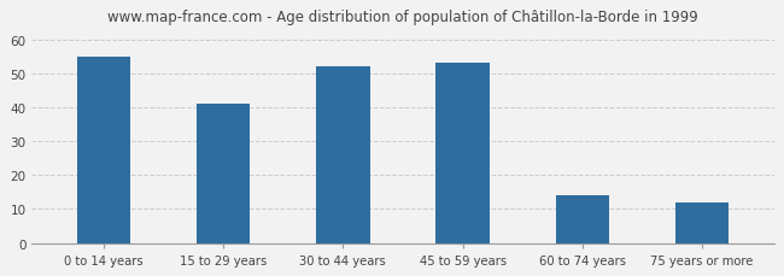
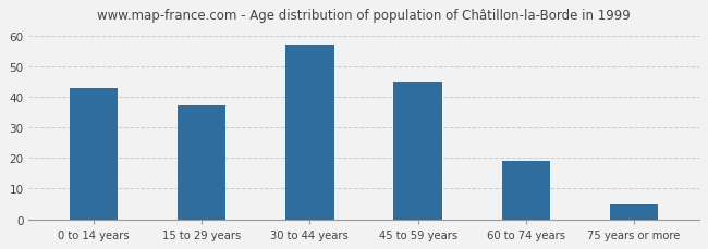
0 to 14 years: 55 -> 43
15 to 29 years: 41 -> 37
30 to 44 years: 52 -> 57
45 to 59 years: 53 -> 45
60 to 74 years: 14 -> 19
75 years or more: 12 -> 5
